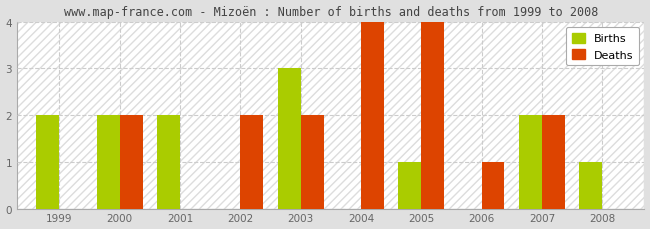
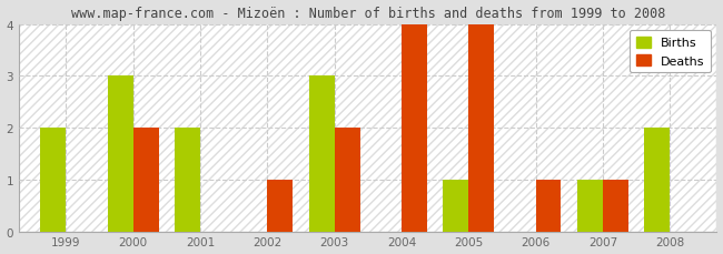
Births/2000: 2 -> 3
Deaths/2002: 2 -> 1
Births/2007: 2 -> 1
Deaths/2007: 2 -> 1
Births/2008: 1 -> 2
